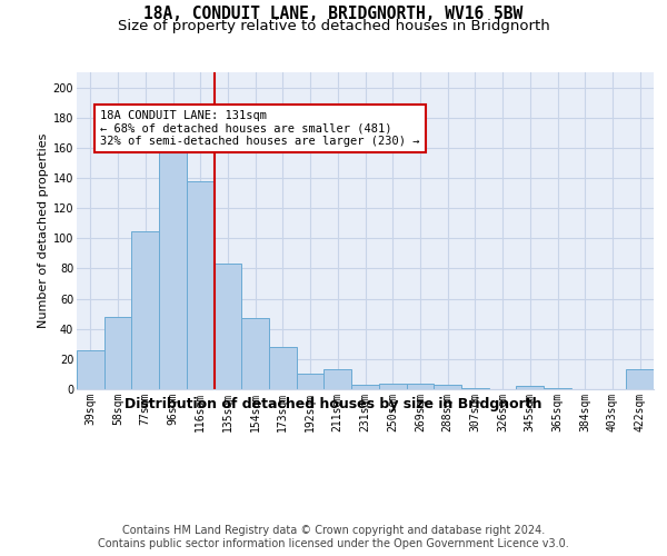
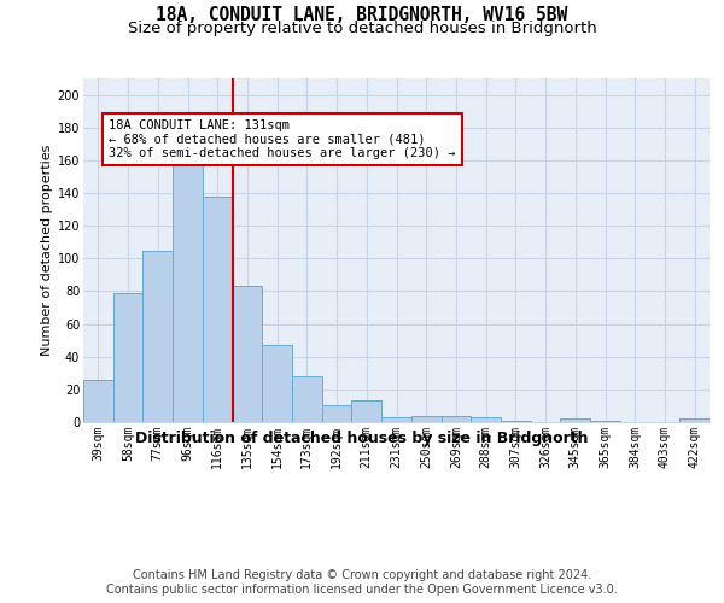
58sqm: 48 -> 79
422sqm: 13 -> 2
